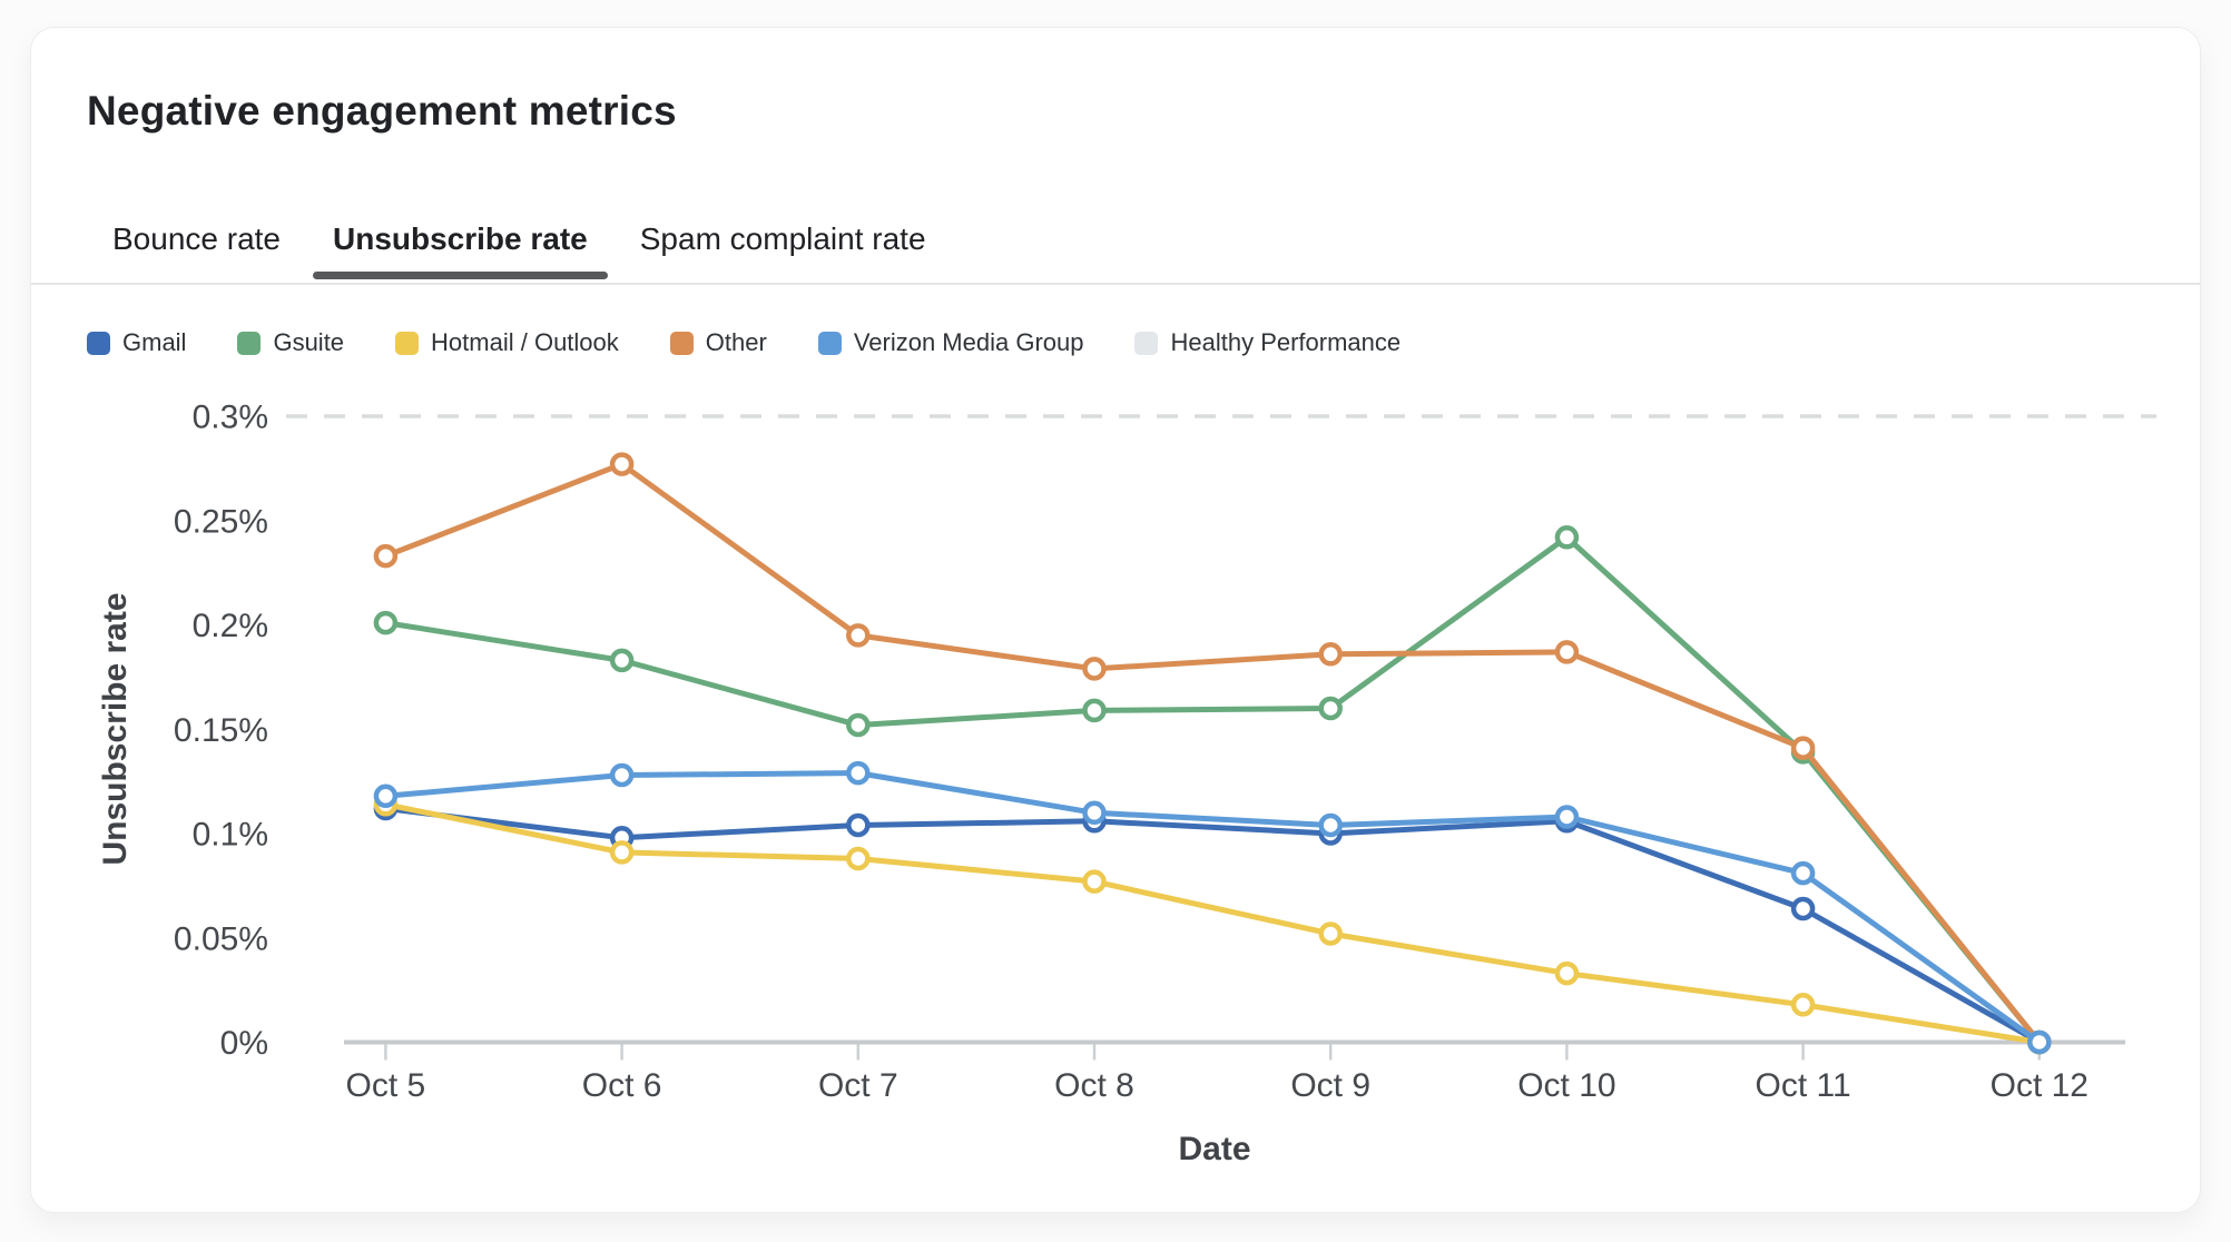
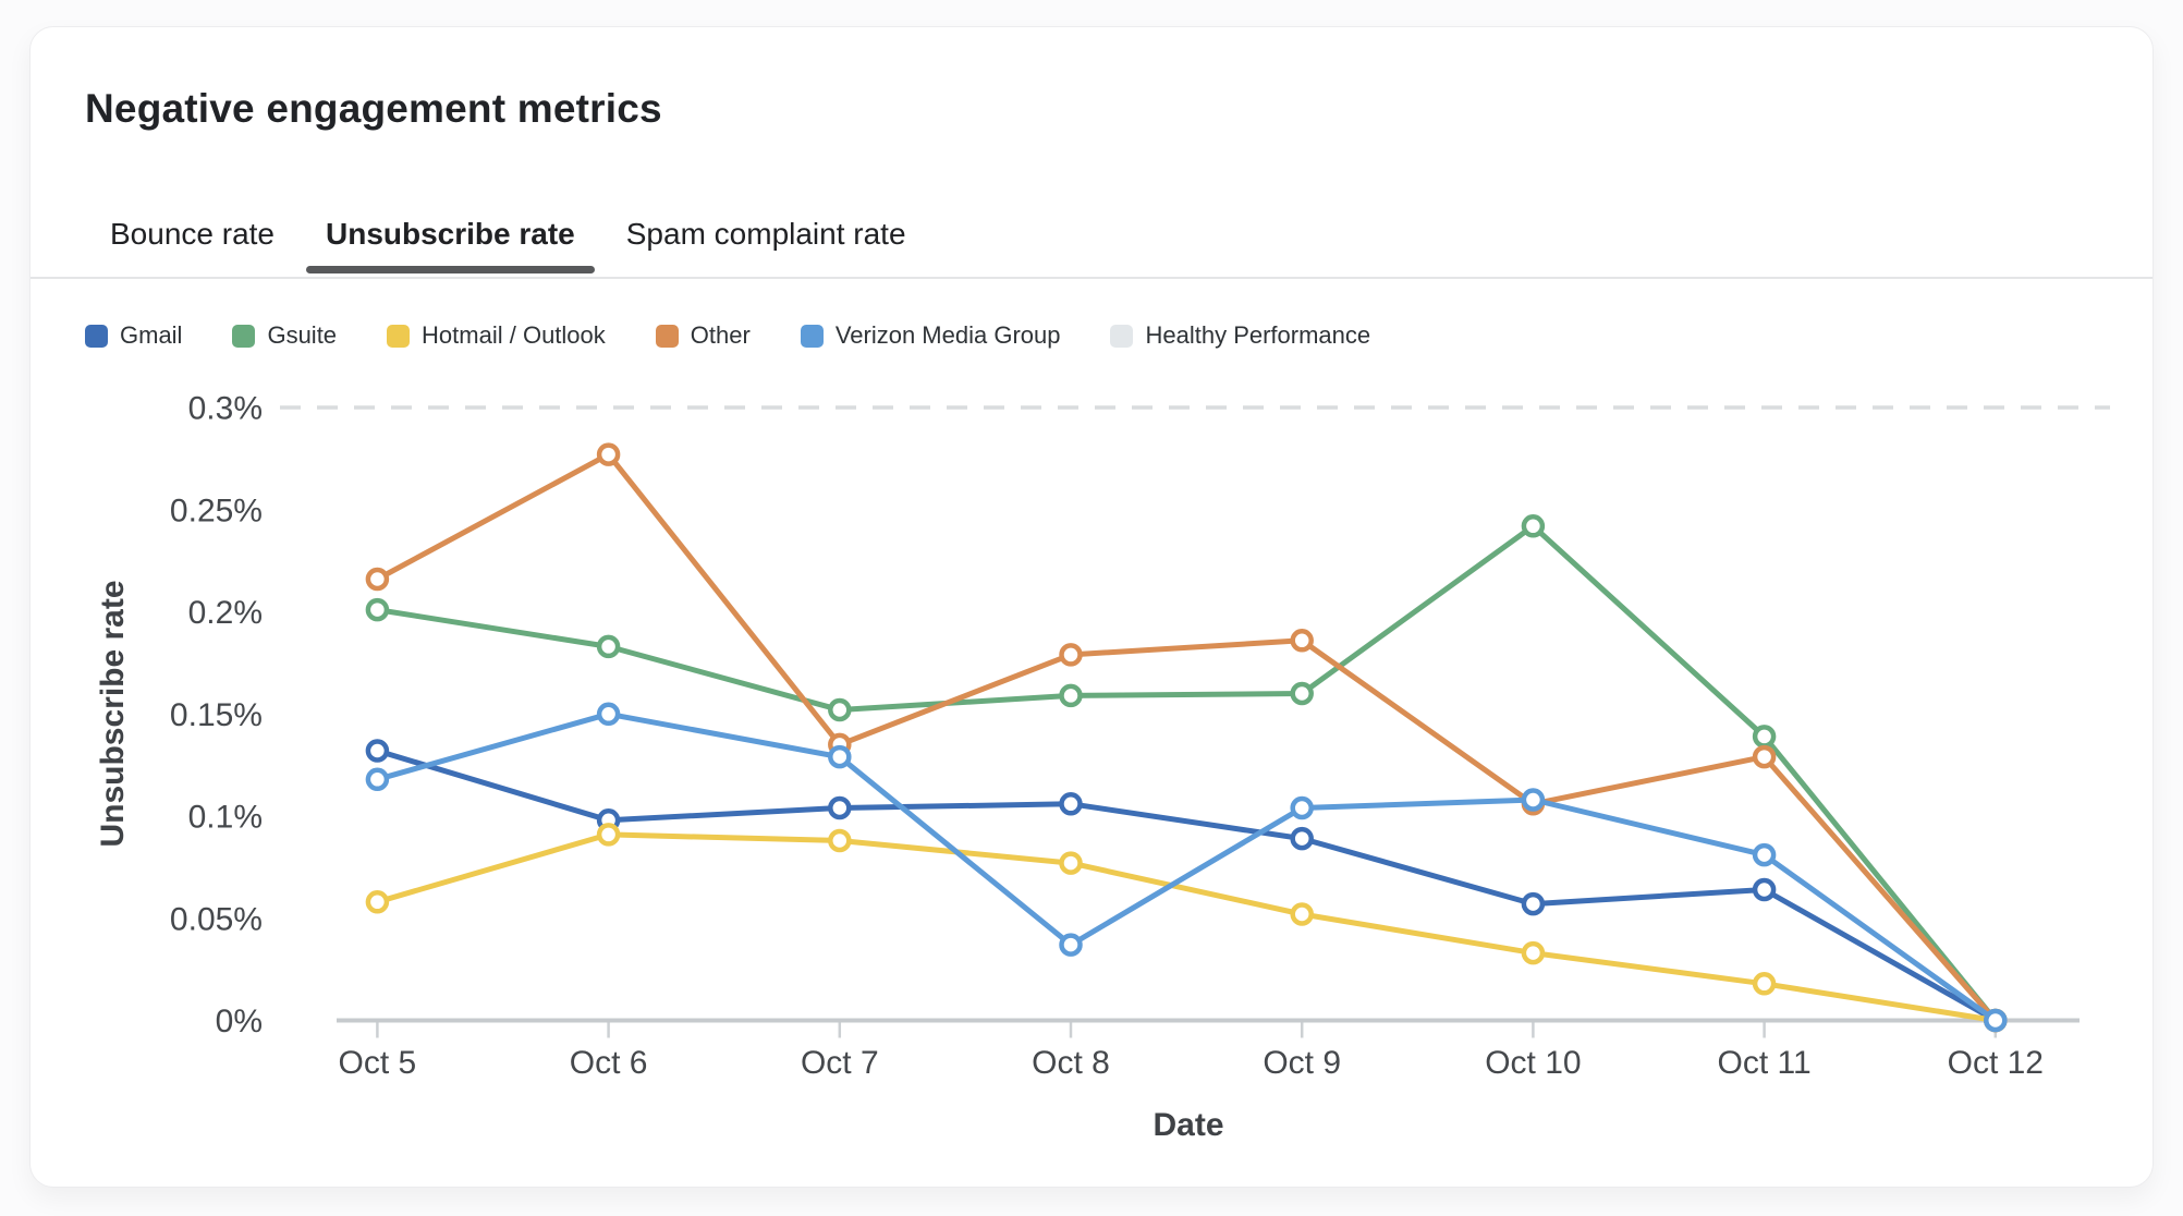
Gmail/Oct 5: 0.112% -> 0.132%
Hotmail / Outlook/Oct 5: 0.114% -> 0.058%
Other/Oct 5: 0.233% -> 0.216%
Verizon Media Group/Oct 6: 0.128% -> 0.150%
Other/Oct 7: 0.195% -> 0.135%
Verizon Media Group/Oct 8: 0.110% -> 0.037%
Gmail/Oct 9: 0.100% -> 0.089%
Gmail/Oct 10: 0.106% -> 0.057%
Other/Oct 10: 0.187% -> 0.106%
Other/Oct 11: 0.141% -> 0.129%
